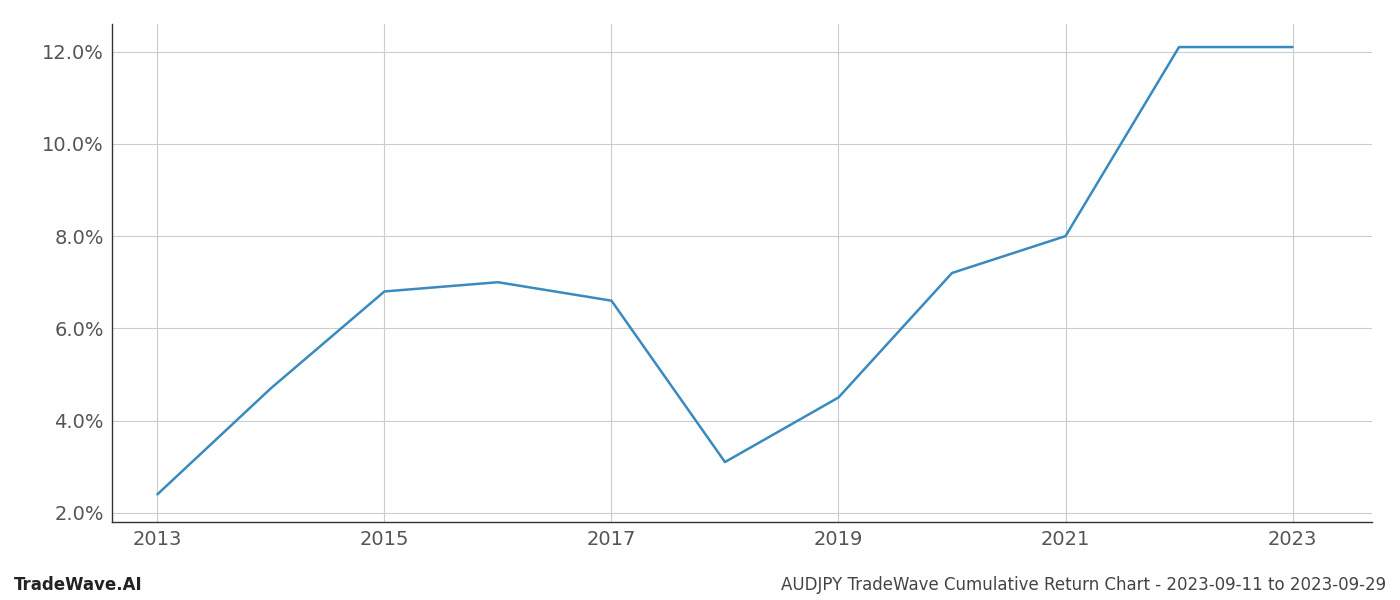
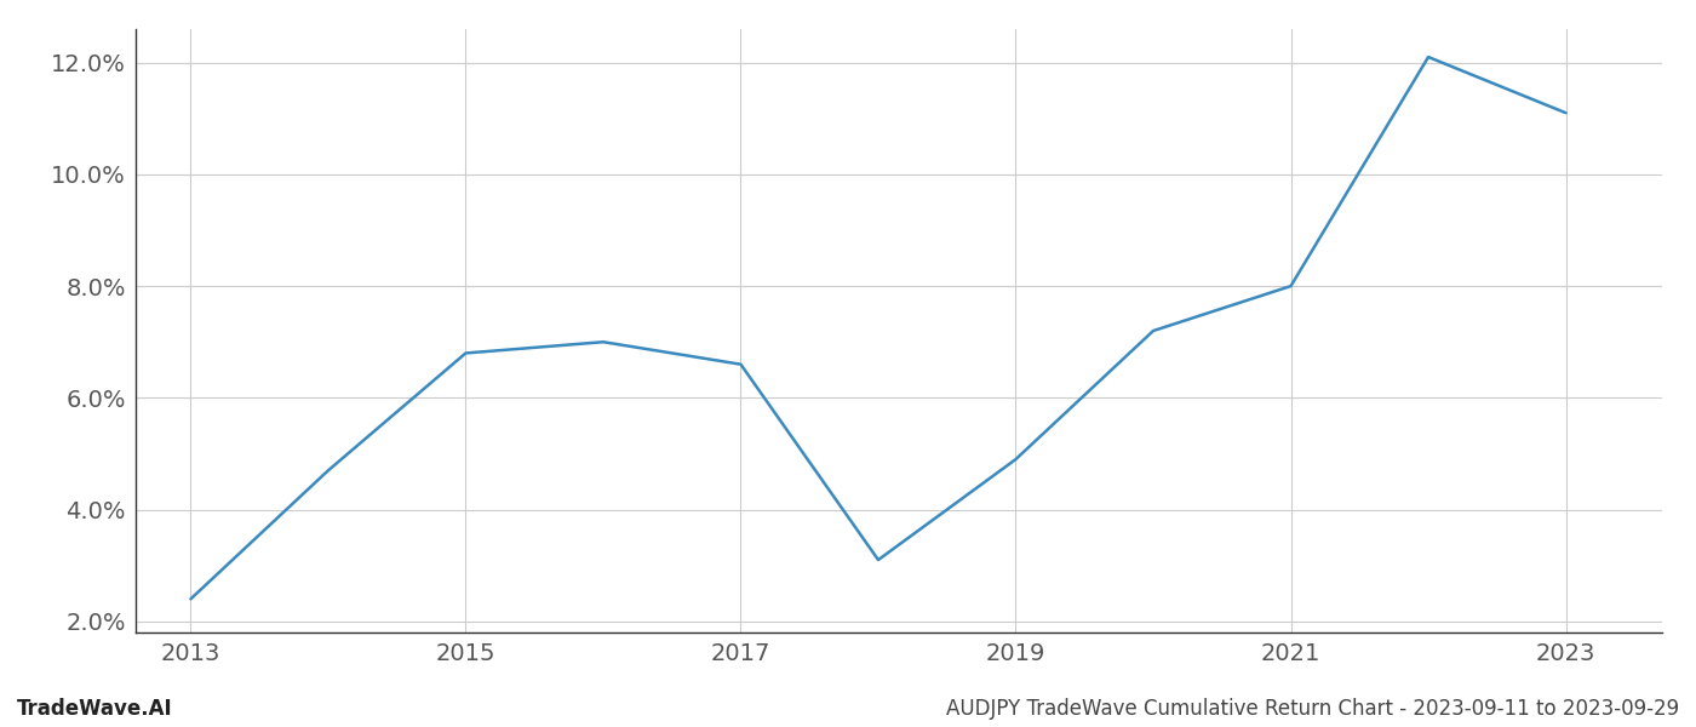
2019: 4.5% -> 4.9%
2023: 12.1% -> 11.1%
